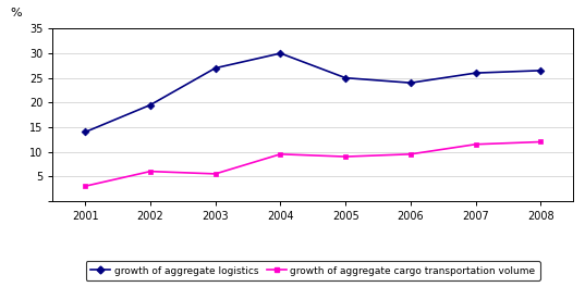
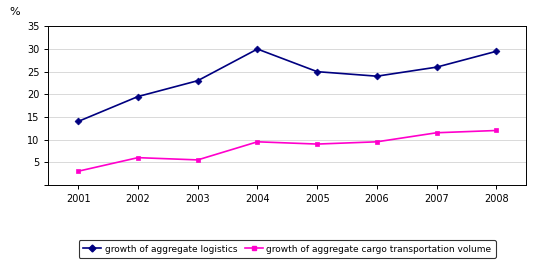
growth of aggregate logistics/2003: 27.0 -> 23.0
growth of aggregate logistics/2008: 26.5 -> 29.5
